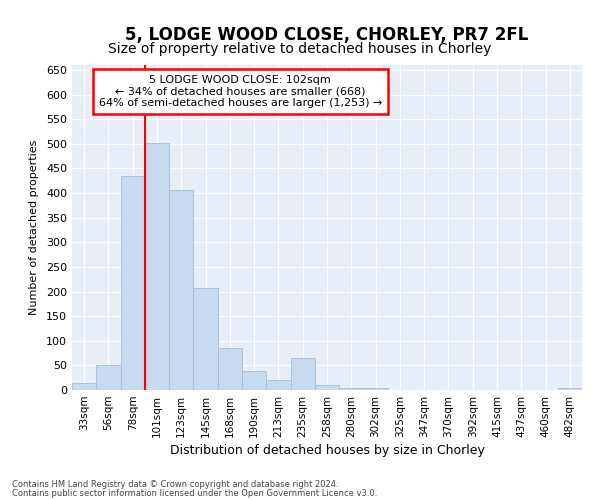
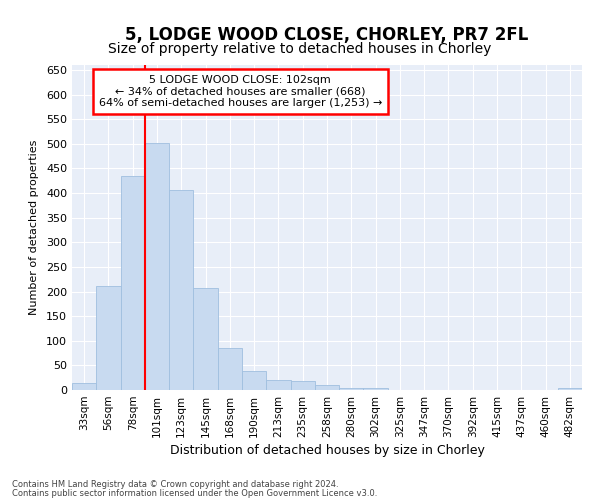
56sqm: 50 -> 212
235sqm: 65 -> 18
